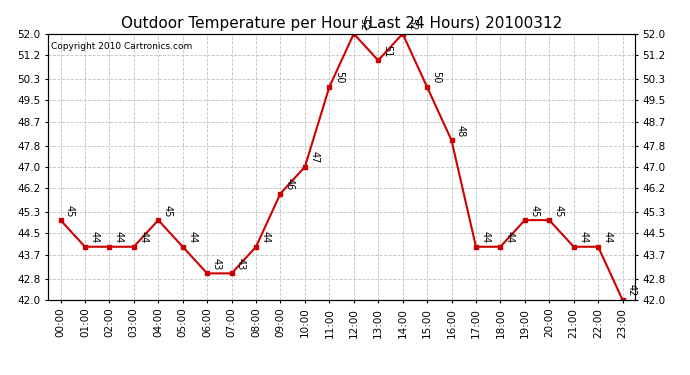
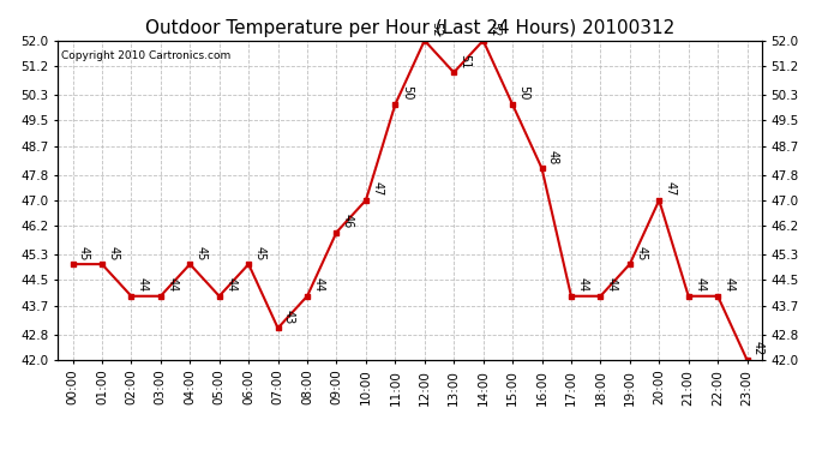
01:00: 44 -> 45
06:00: 43 -> 45
20:00: 45 -> 47
